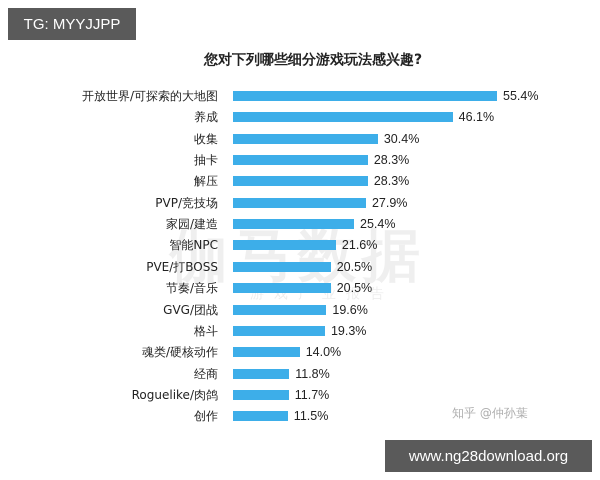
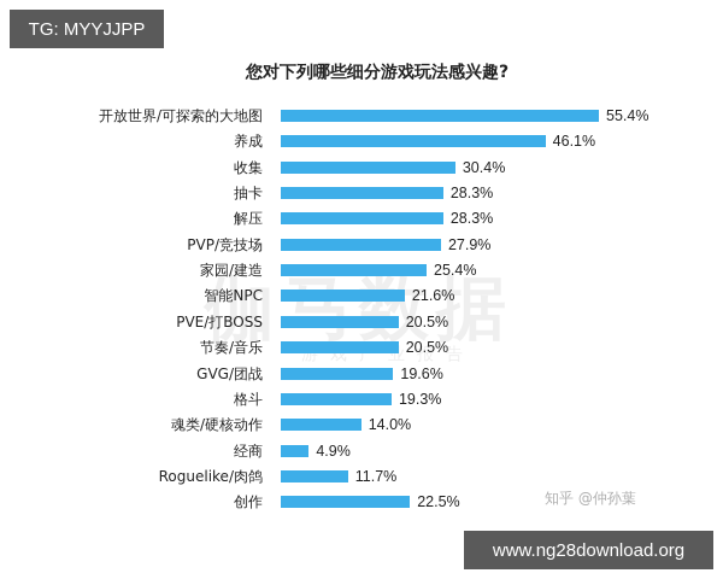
经商: 11.8% -> 4.9%
创作: 11.5% -> 22.5%
